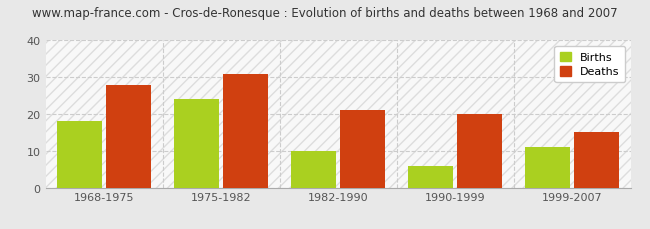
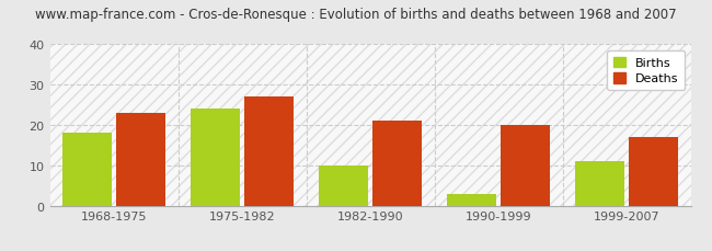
Deaths/1968-1975: 28 -> 23
Deaths/1975-1982: 31 -> 27
Births/1990-1999: 6 -> 3
Deaths/1999-2007: 15 -> 17
